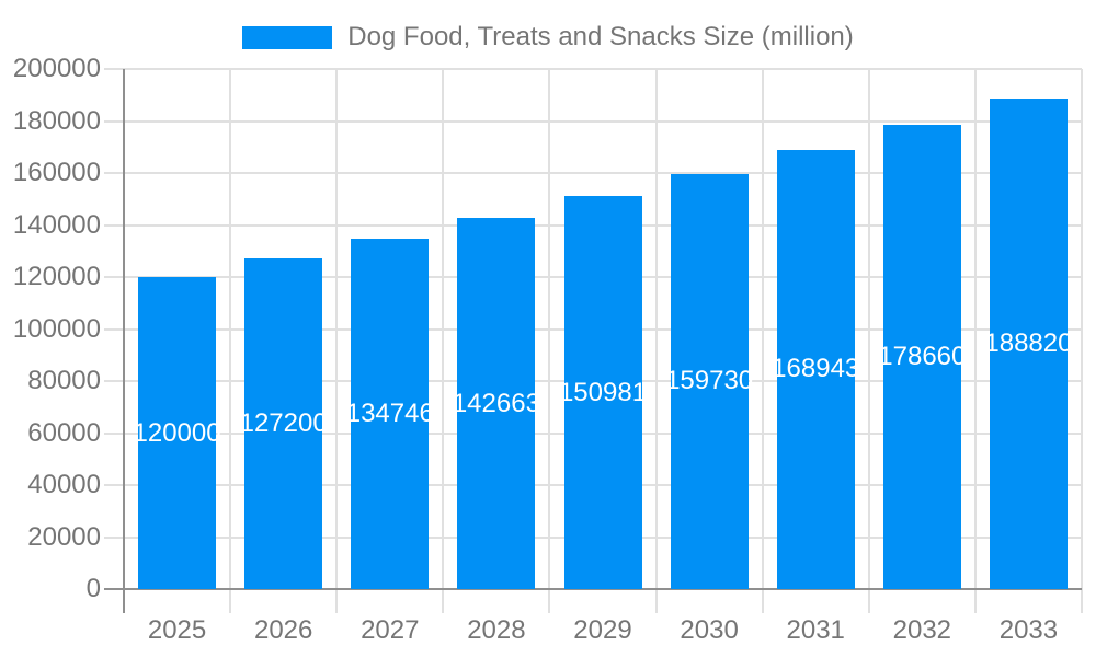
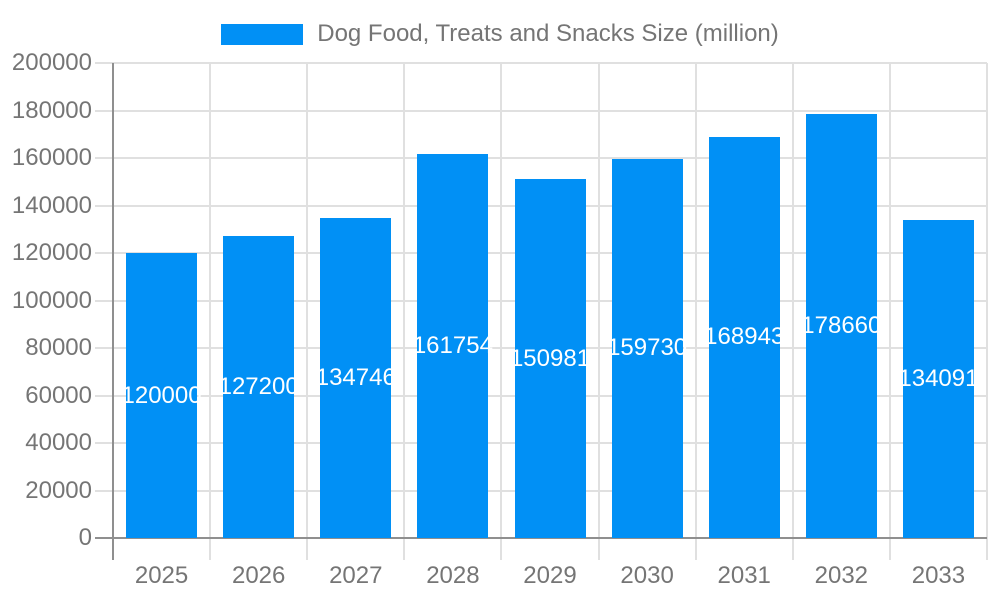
2028: 142663 -> 161754
2033: 188820 -> 134091
